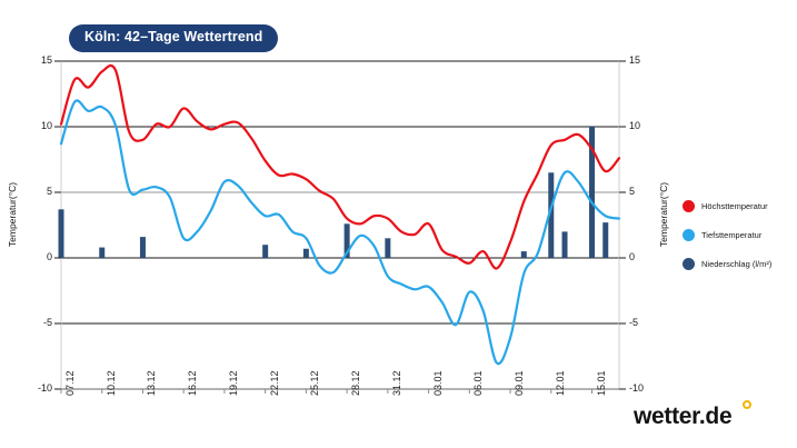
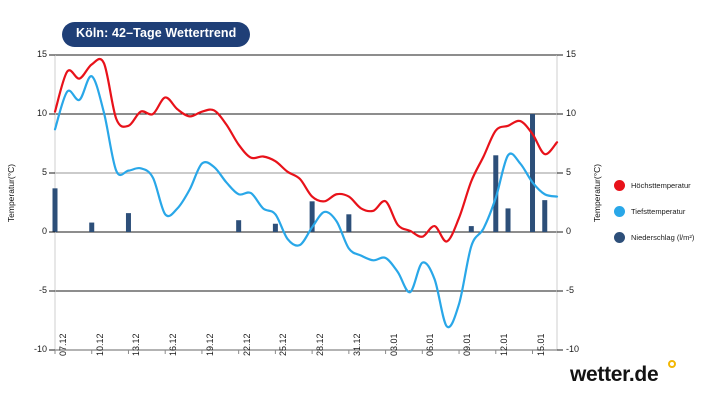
Tiefsttemperatur/10.12: 11.5 -> 13.2
Tiefsttemperatur/12.01: 3.8 -> 2.9
